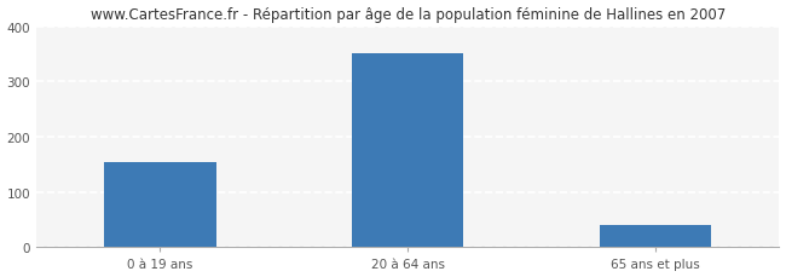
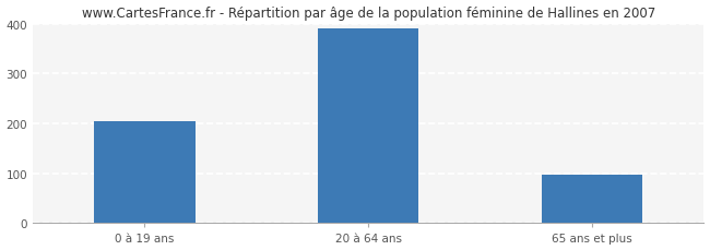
0 à 19 ans: 155 -> 205
20 à 64 ans: 350 -> 390
65 ans et plus: 40 -> 98
